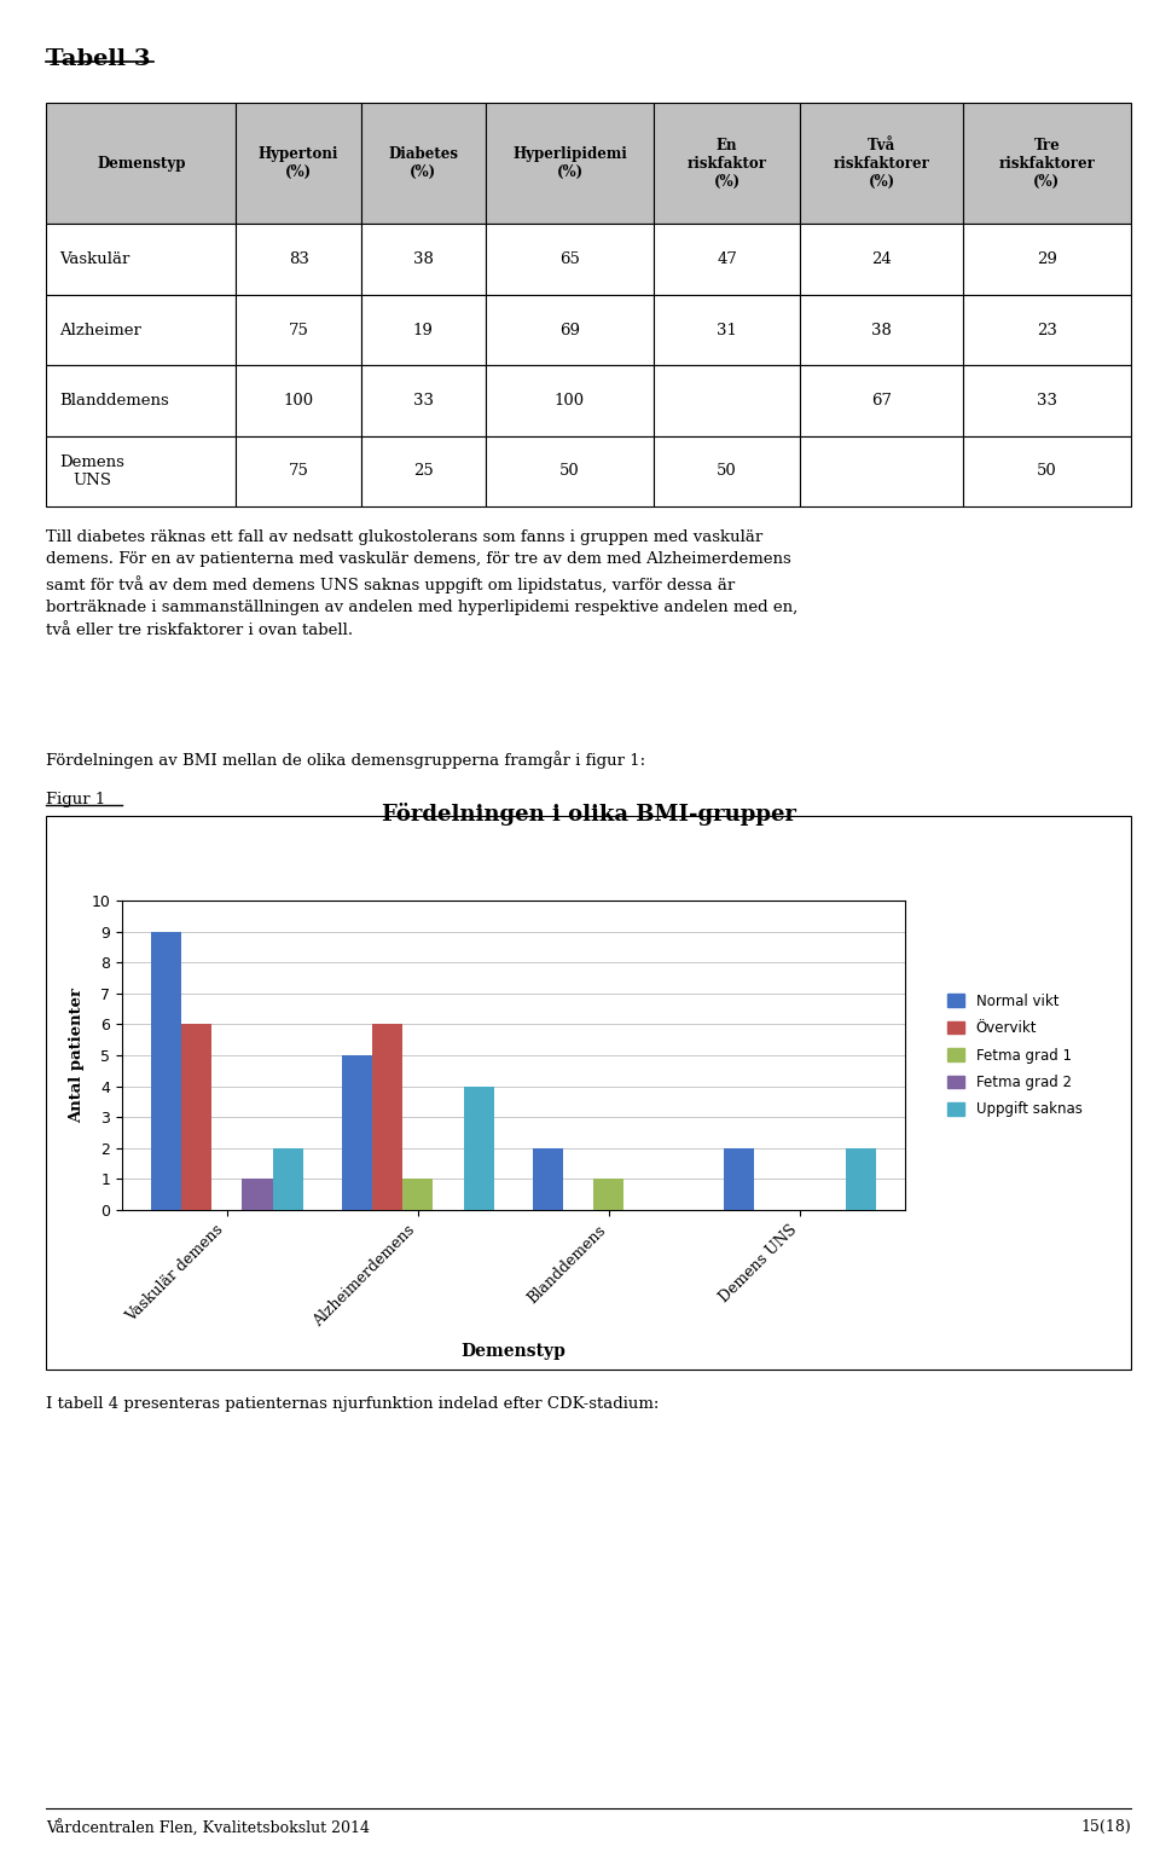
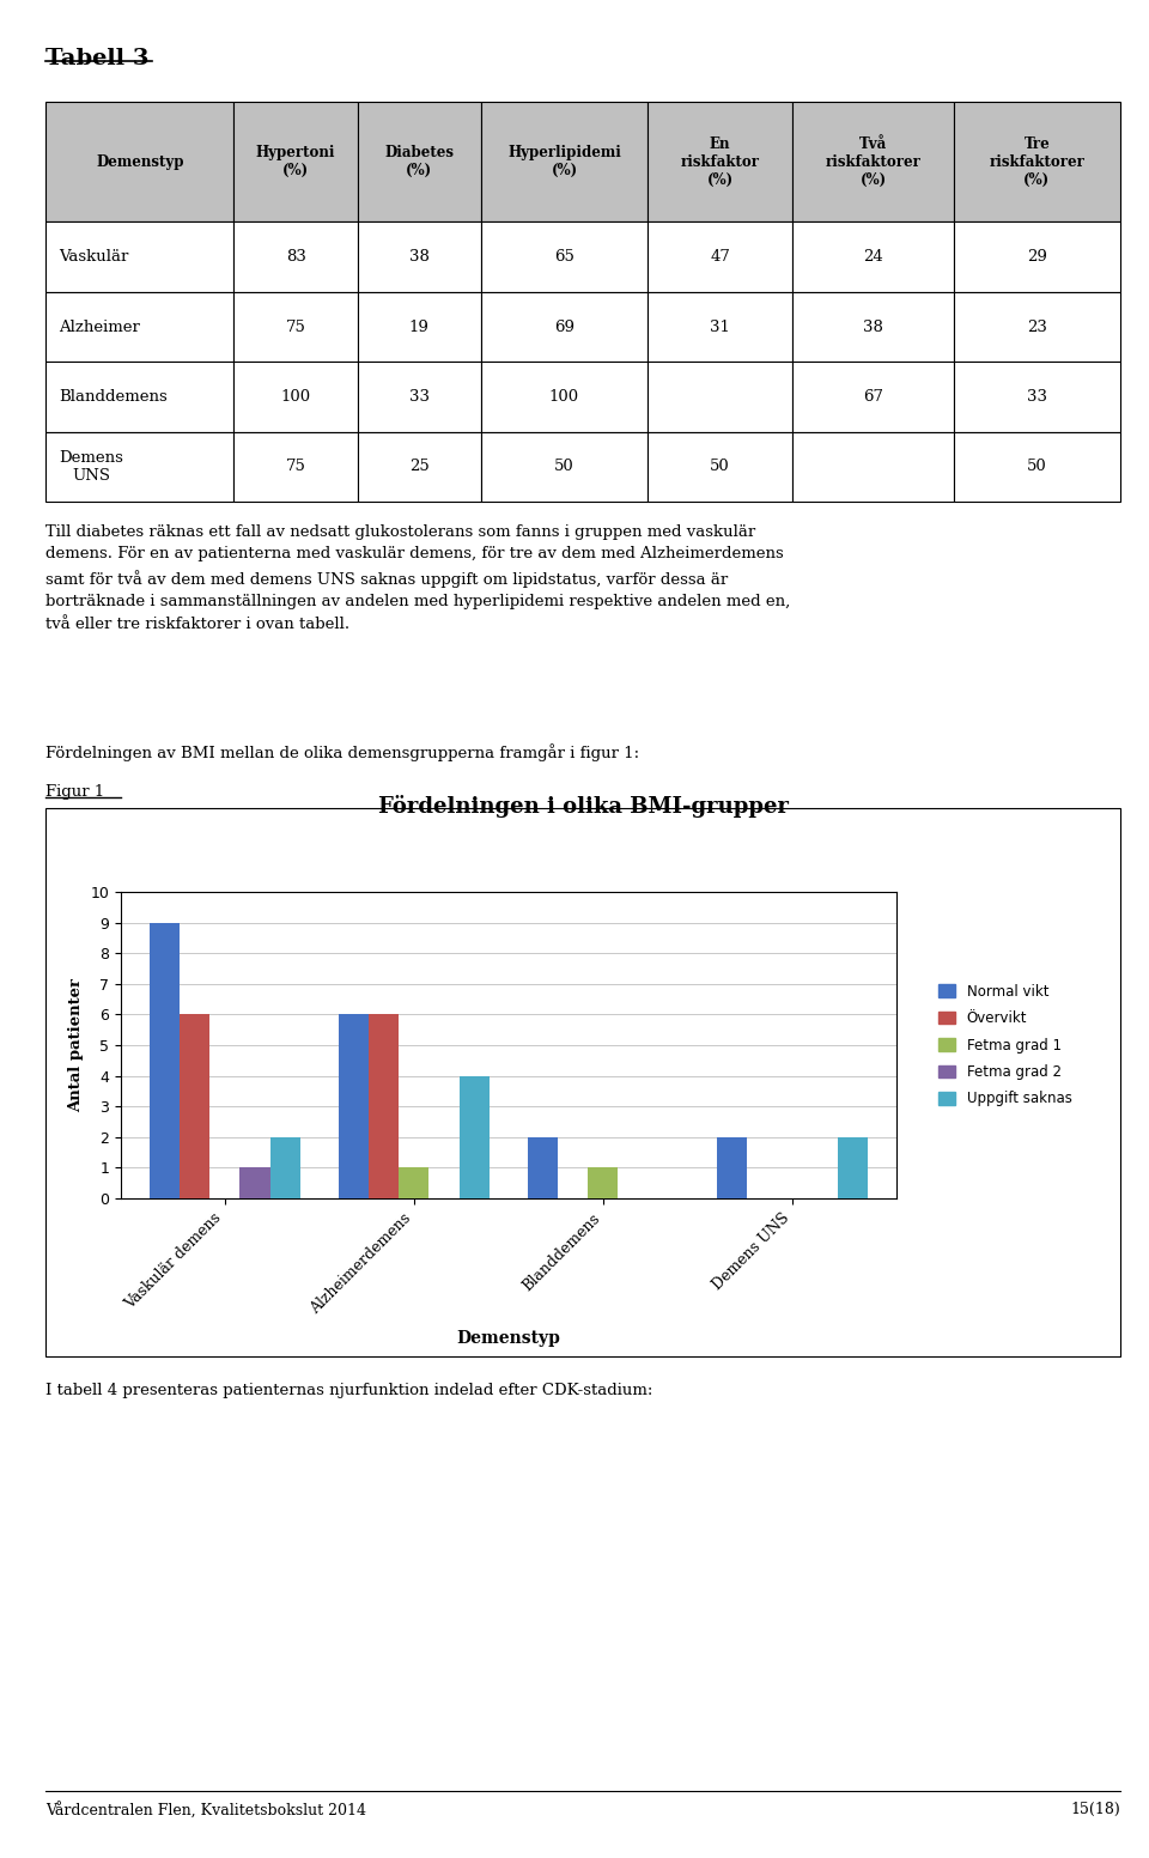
Normal vikt/Alzheimerdemens: 5 -> 6
